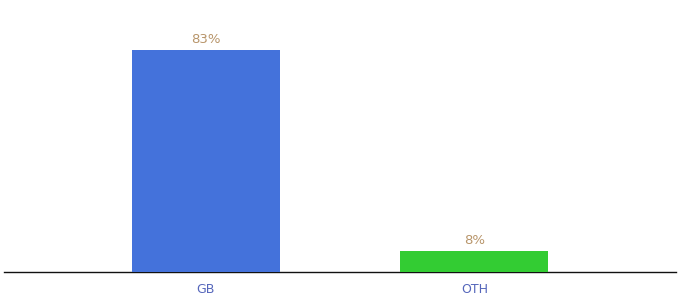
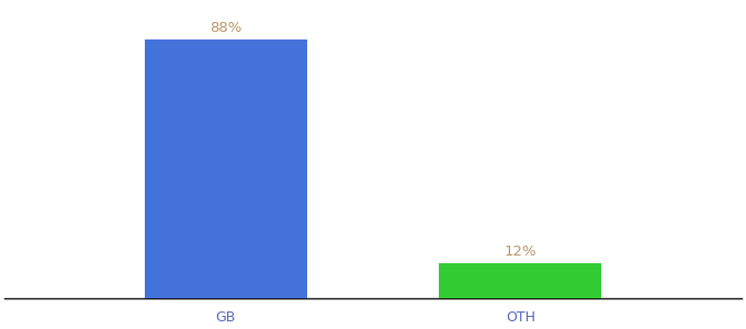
GB: 83% -> 88%
OTH: 8% -> 12%
